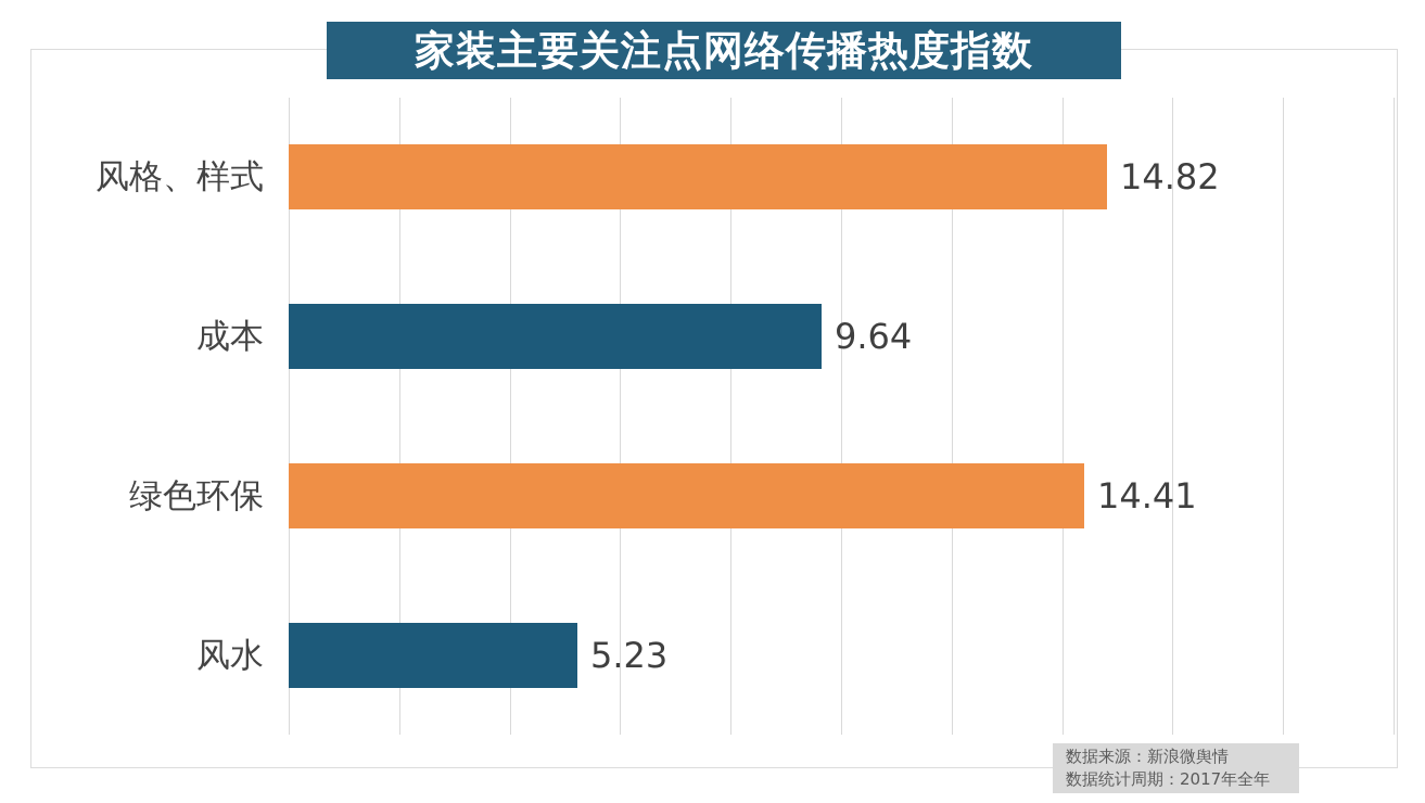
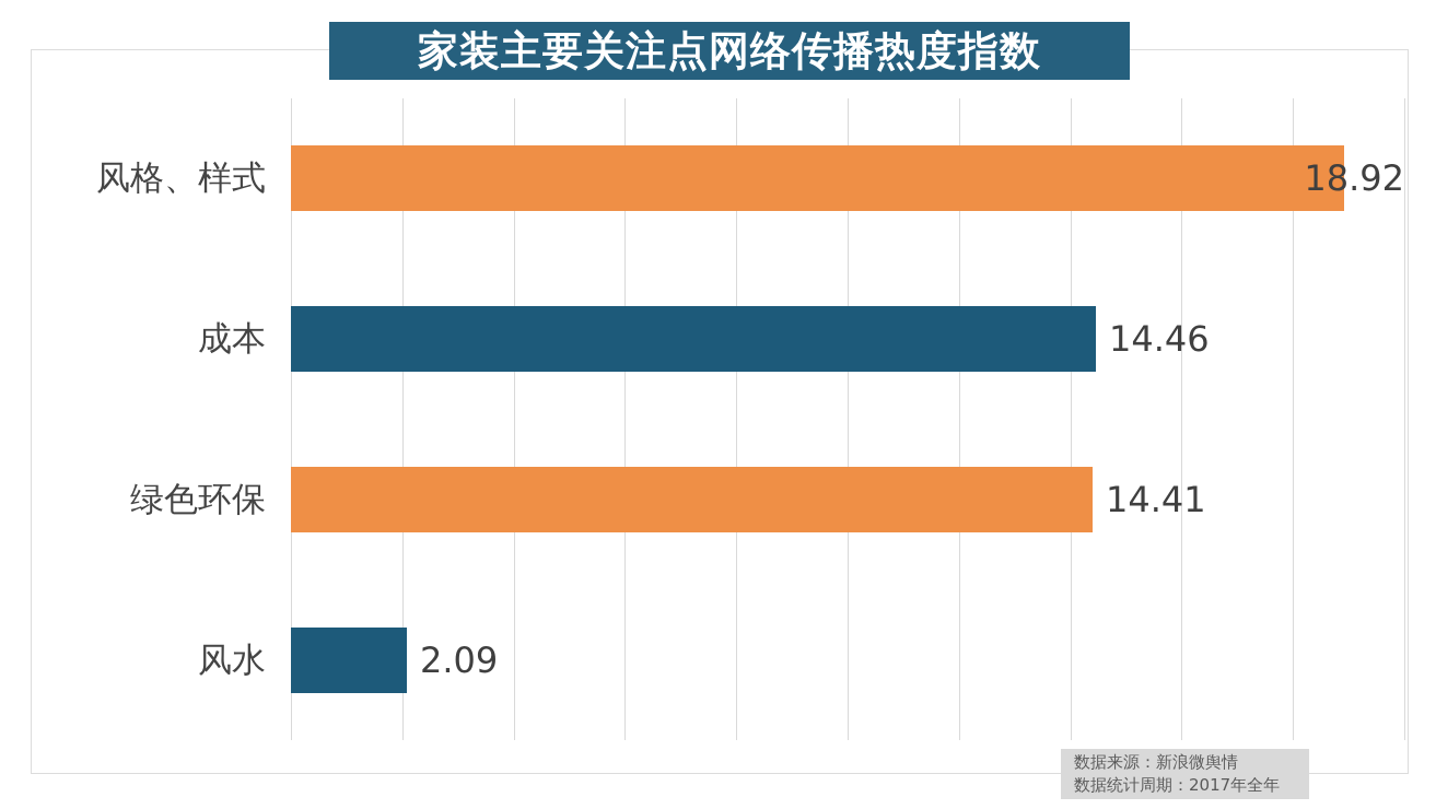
风格、样式: 14.82 -> 18.92
成本: 9.64 -> 14.46
风水: 5.23 -> 2.09
